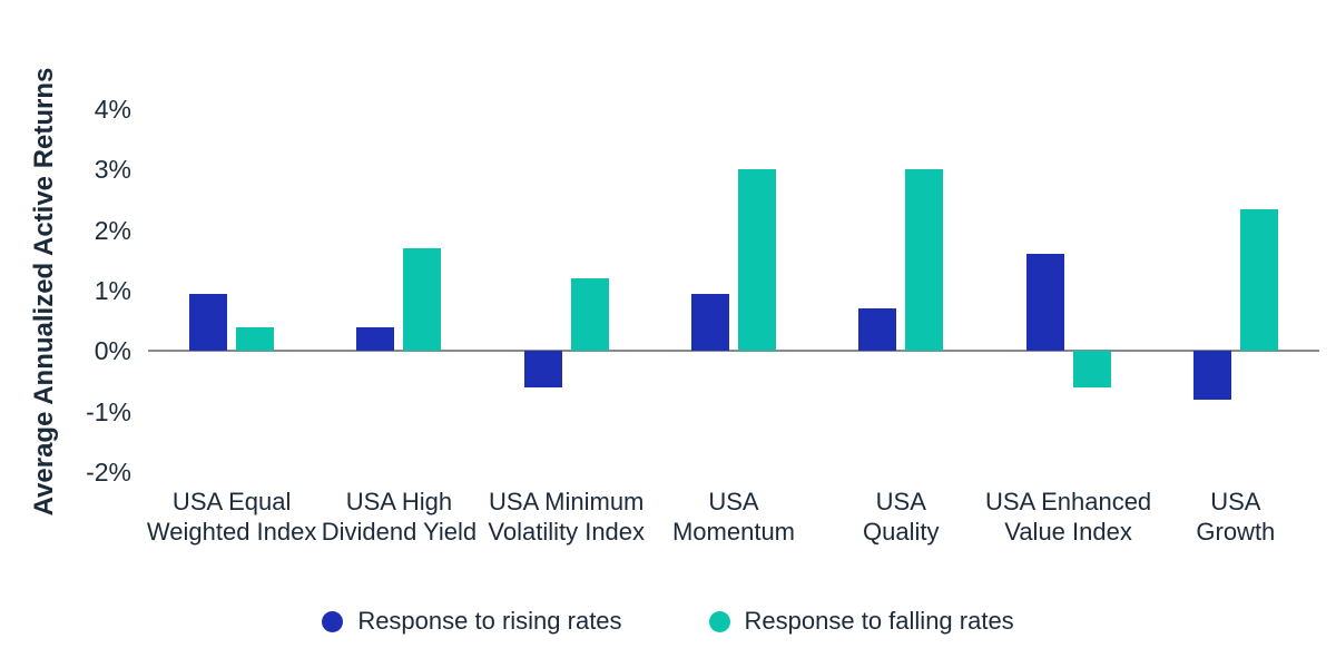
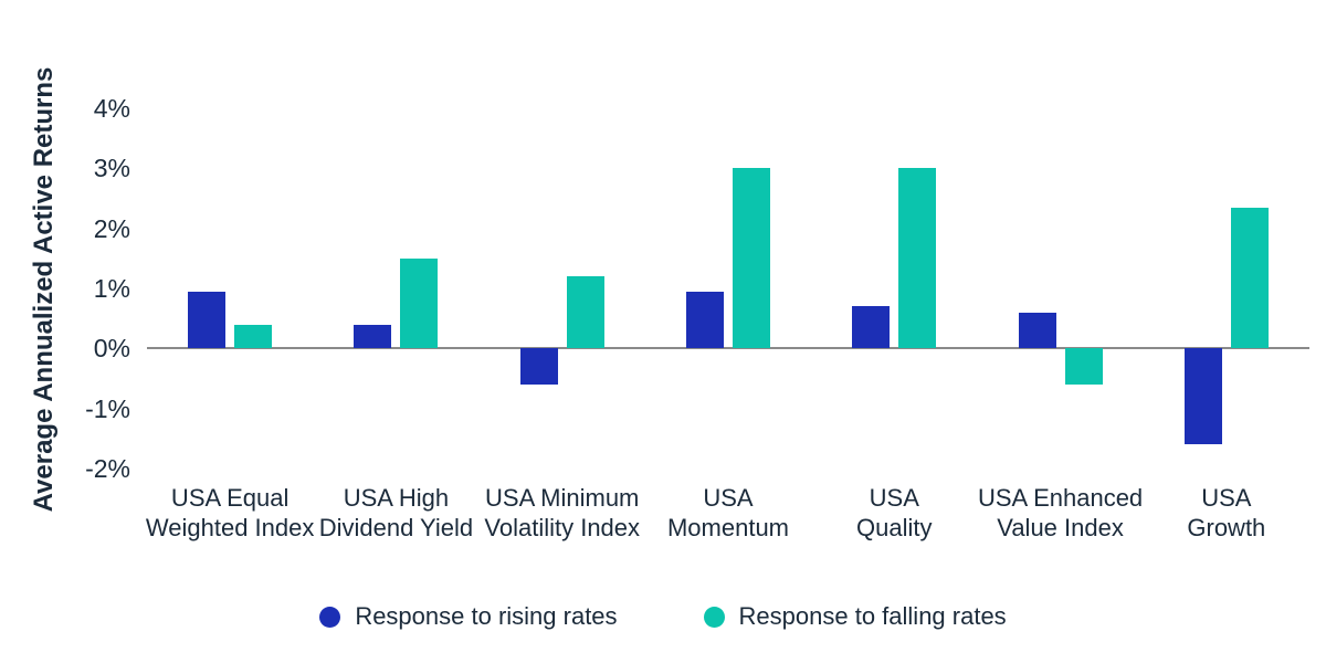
Response to falling rates/USA High Dividend Yield: 1.7% -> 1.5%
Response to rising rates/USA Enhanced Value Index: 1.6% -> 0.6%
Response to rising rates/USA Growth: -0.8% -> -1.6%
